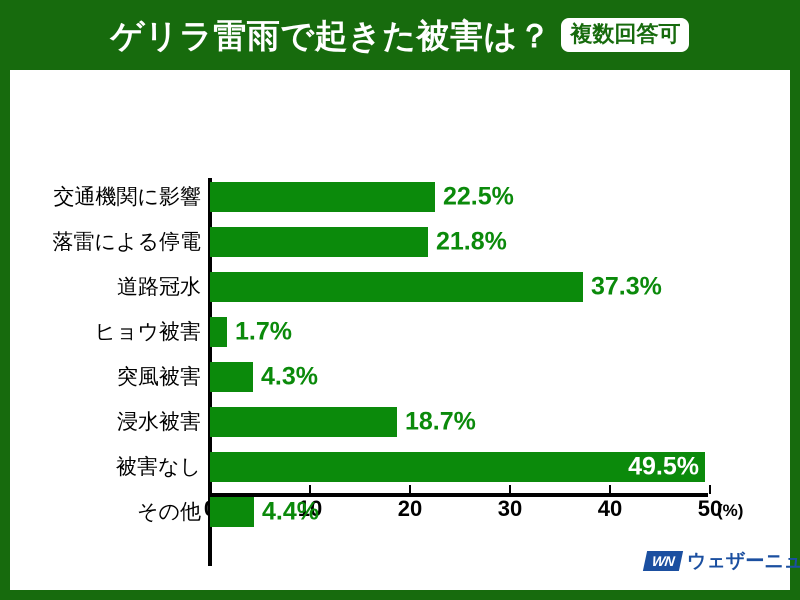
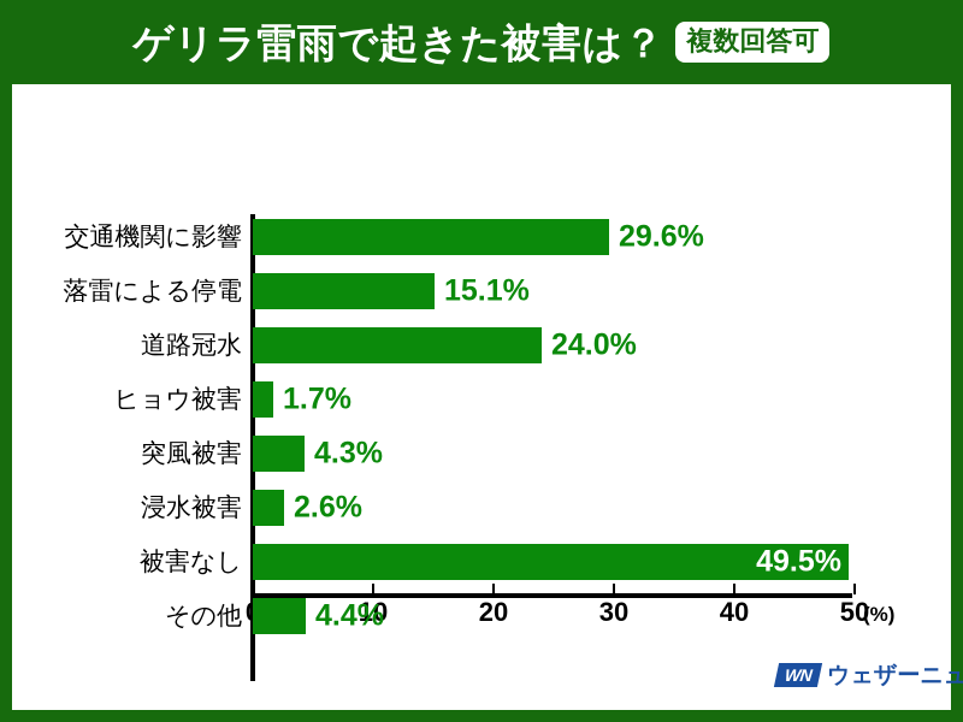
交通機関に影響: 22.5% -> 29.6%
落雷による停電: 21.8% -> 15.1%
道路冠水: 37.3% -> 24.0%
浸水被害: 18.7% -> 2.6%
